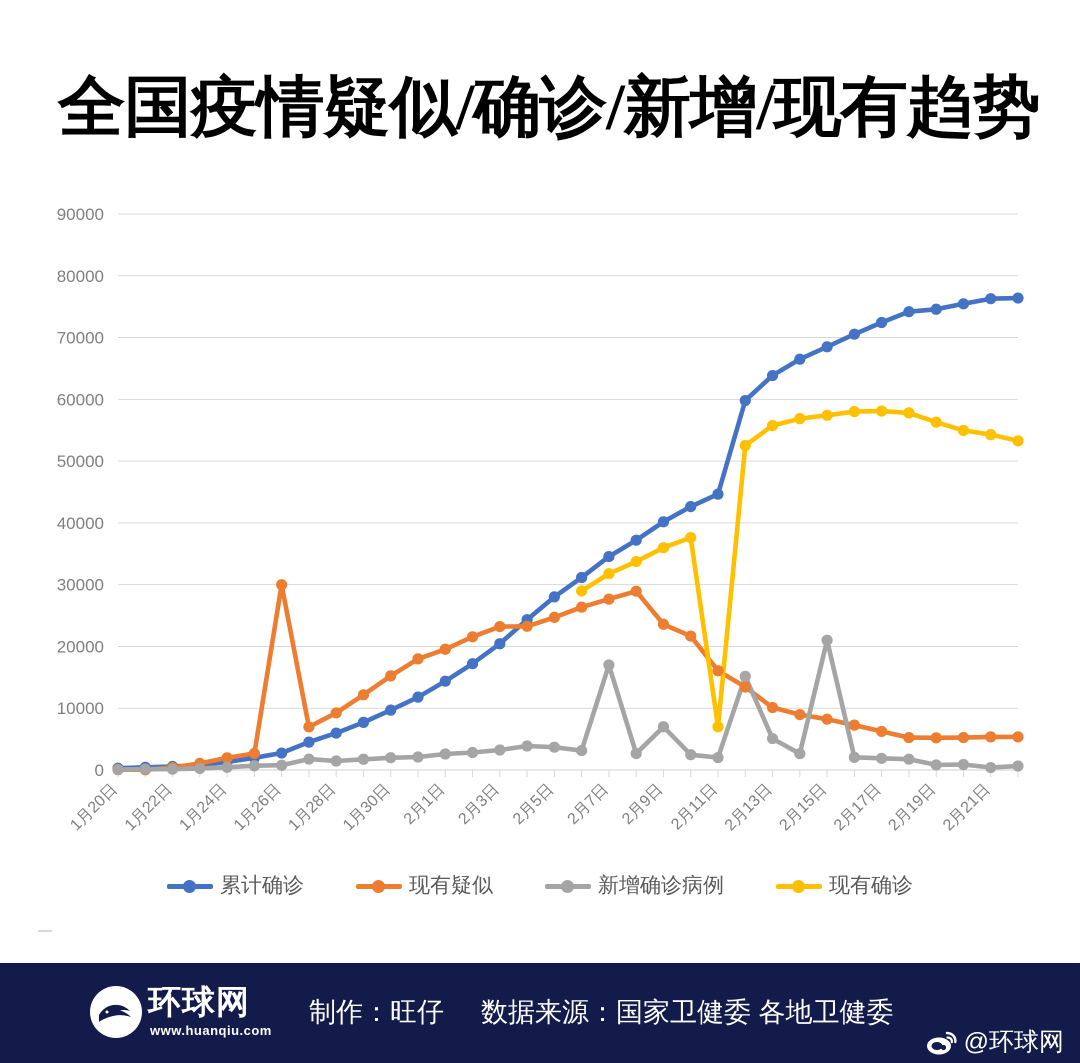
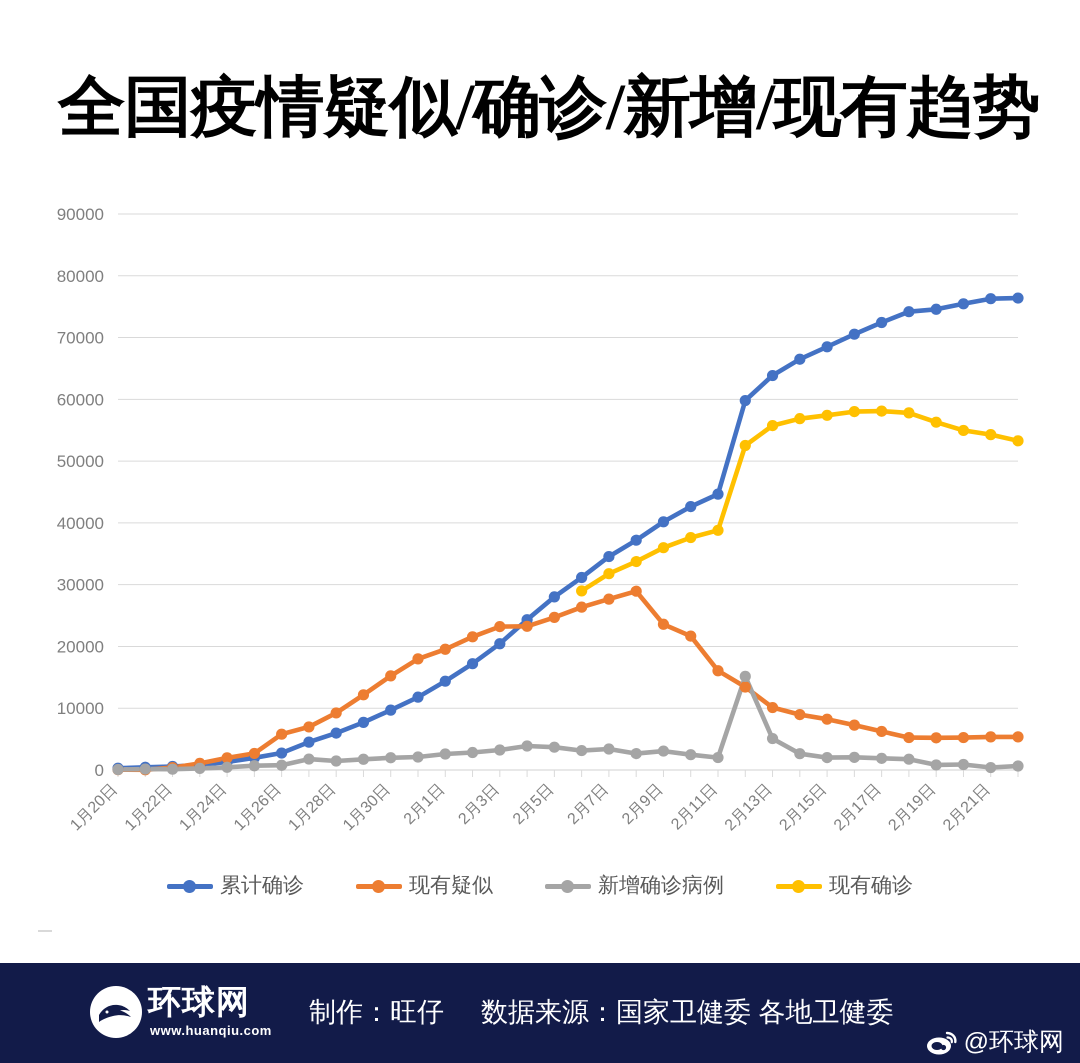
现有疑似/1月26日: 30000 -> 6000
新增确诊病例/2月7日: 17000 -> 3000
新增确诊病例/2月9日: 7000 -> 3000
现有确诊/2月11日: 7000 -> 39000
新增确诊病例/2月15日: 21000 -> 2000
